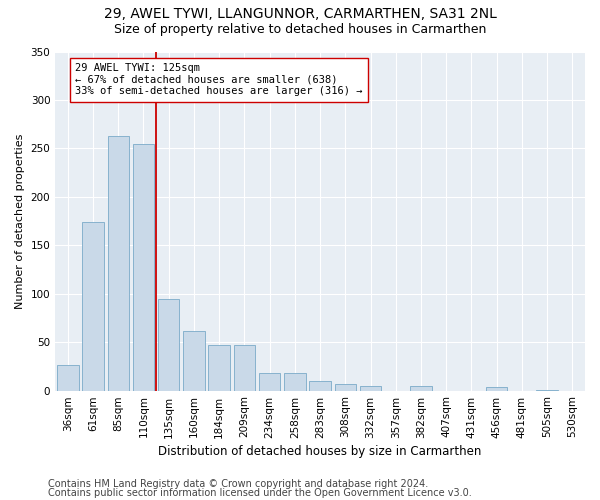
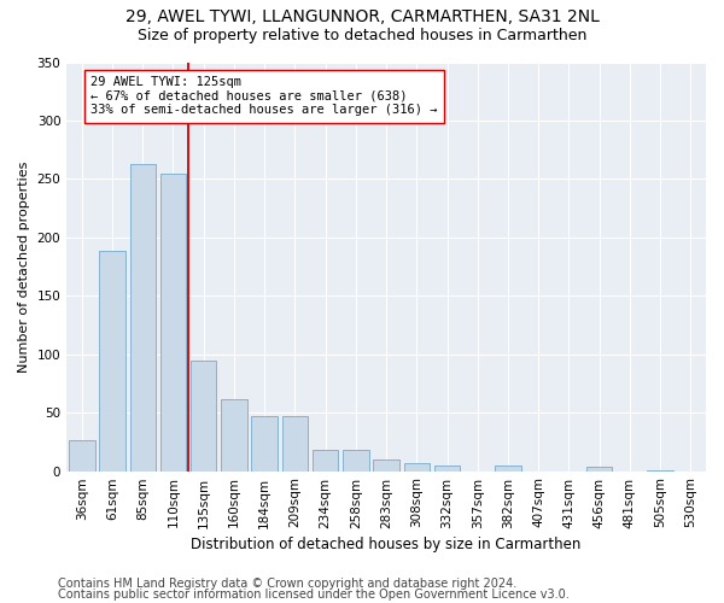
61sqm: 174 -> 188
